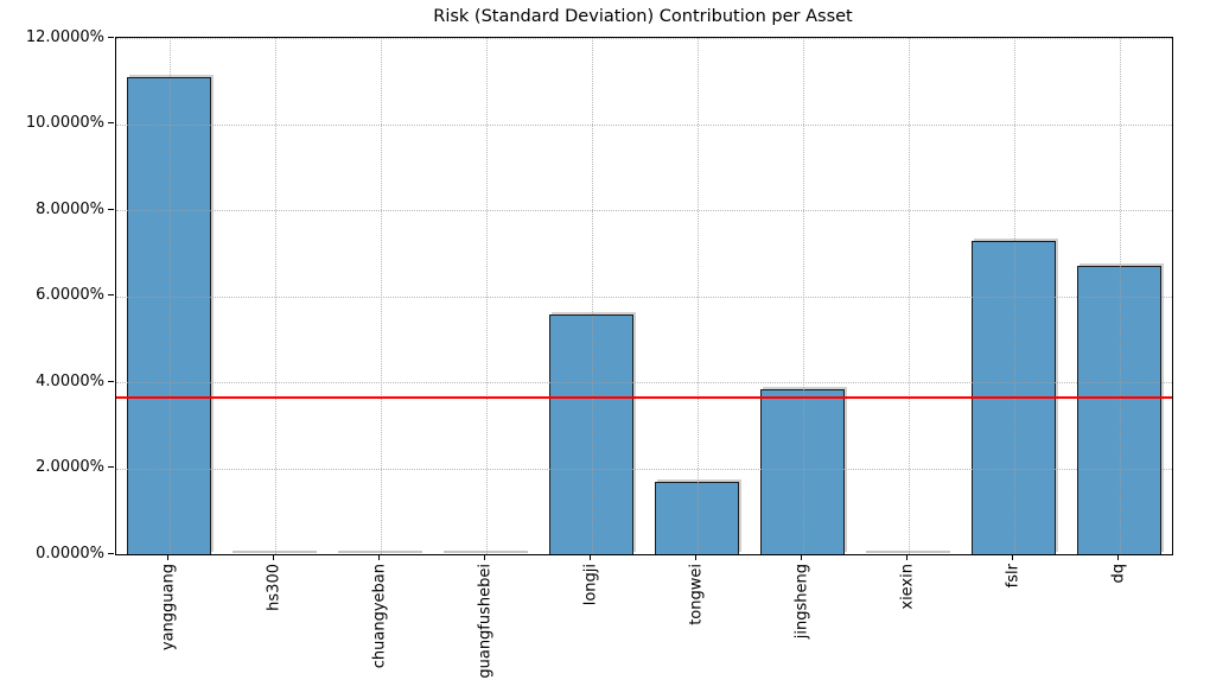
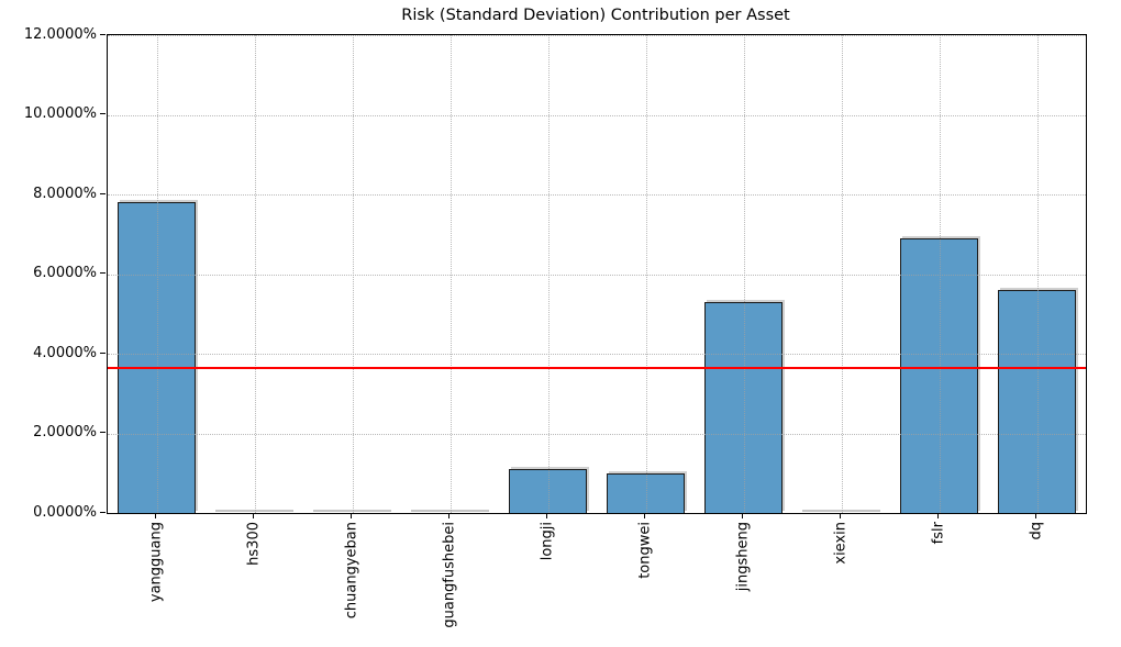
yangguang: 11.1% -> 7.8%
longji: 5.6% -> 1.1%
tongwei: 1.7% -> 1.0%
jingsheng: 3.8% -> 5.3%
fslr: 7.3% -> 6.9%
dq: 6.7% -> 5.6%
